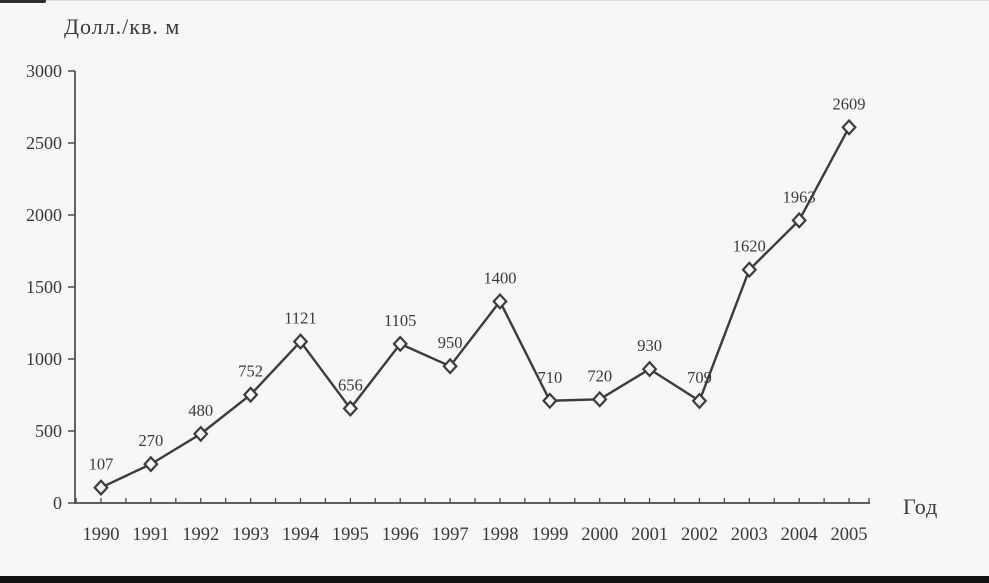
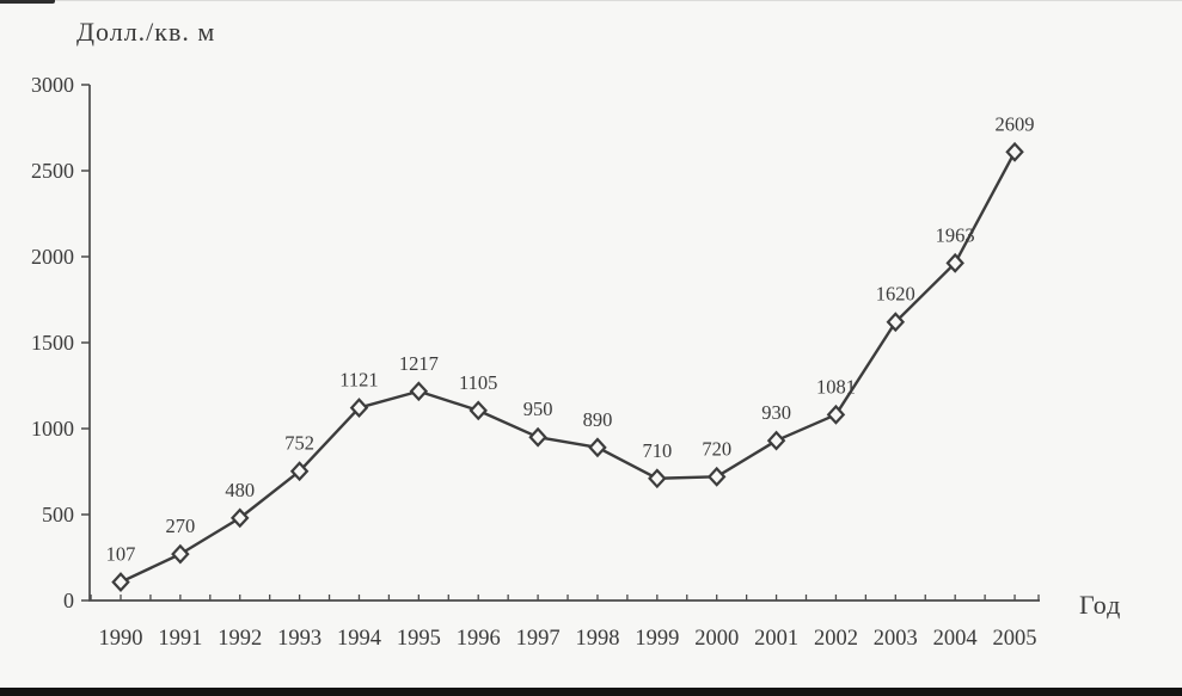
1995: 656 -> 1217
1998: 1400 -> 890
2002: 709 -> 1081
